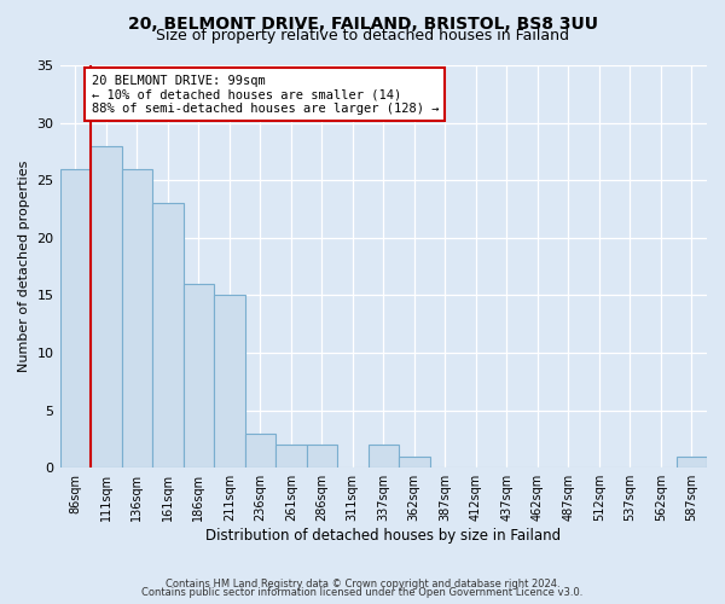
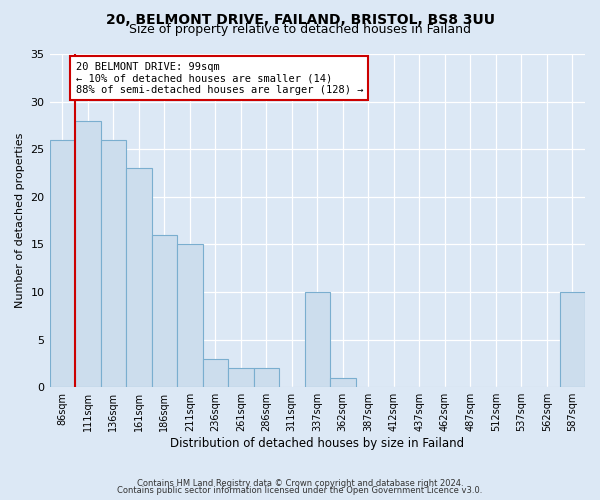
337sqm: 2 -> 10
587sqm: 1 -> 10
